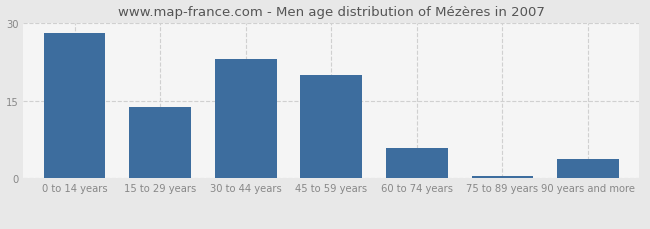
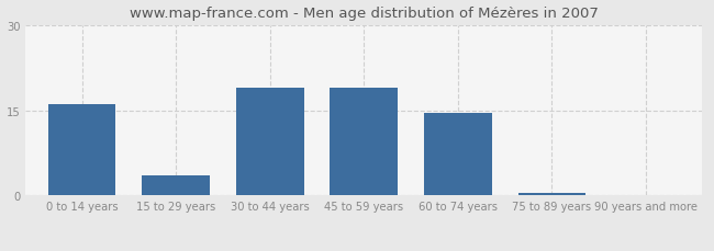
0 to 14 years: 28.0 -> 16.0
15 to 29 years: 13.8 -> 3.5
30 to 44 years: 23.0 -> 19.0
45 to 59 years: 20.0 -> 19.0
60 to 74 years: 5.8 -> 14.5
90 years and more: 3.8 -> 0.1
